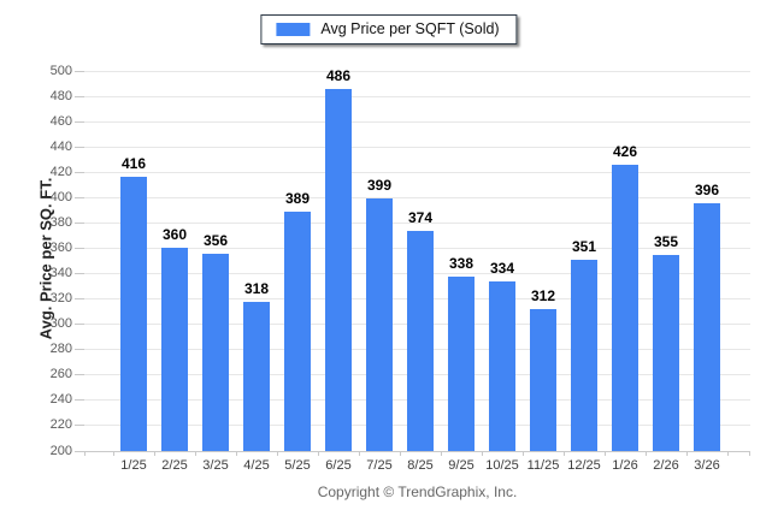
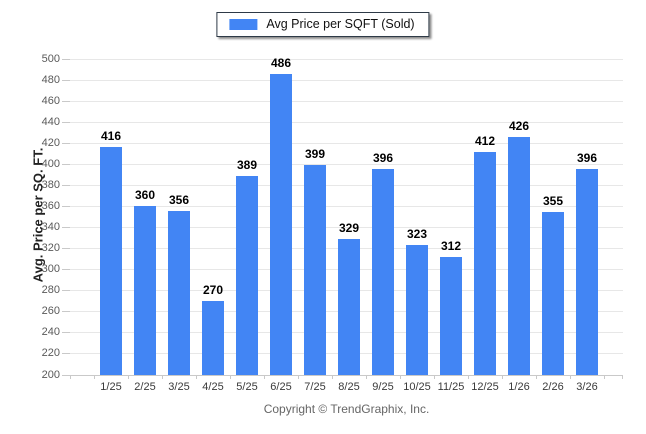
4/25: 318 -> 270
8/25: 374 -> 329
9/25: 338 -> 396
10/25: 334 -> 323
12/25: 351 -> 412
